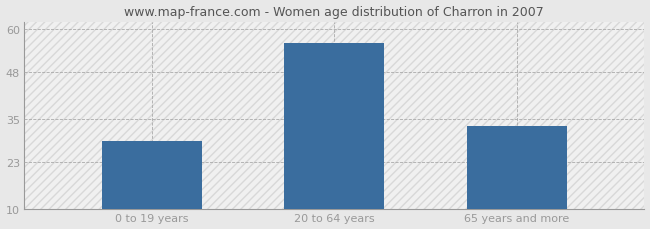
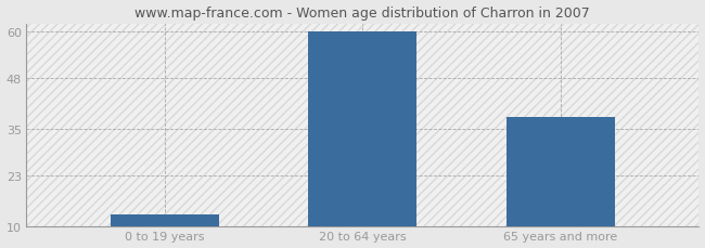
0 to 19 years: 29 -> 13
20 to 64 years: 56 -> 60
65 years and more: 33 -> 38
